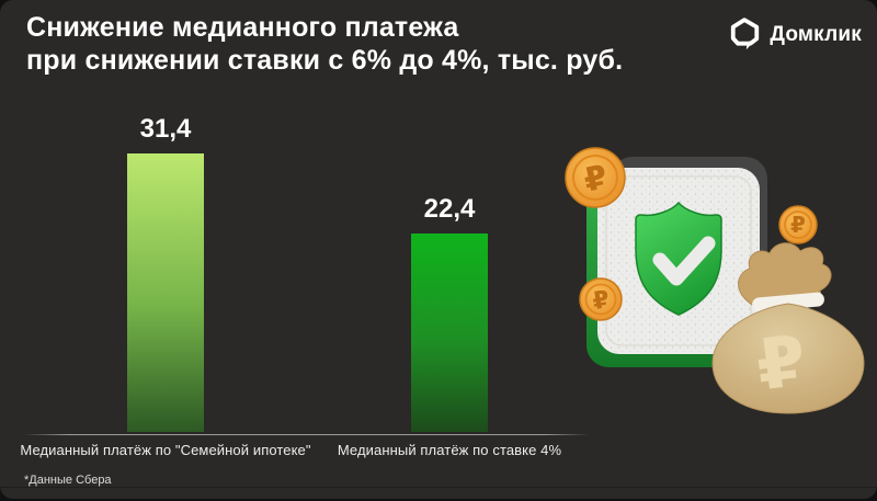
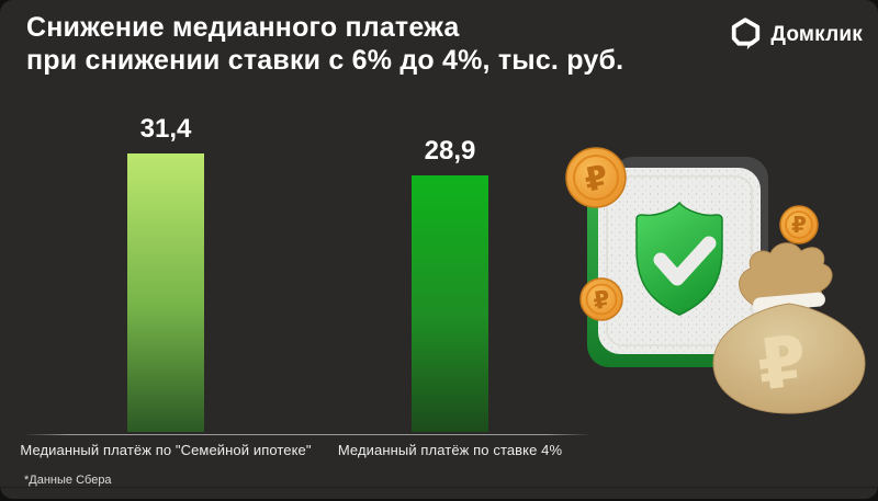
Медианный платёж по ставке 4%: 22,4 -> 28,9
